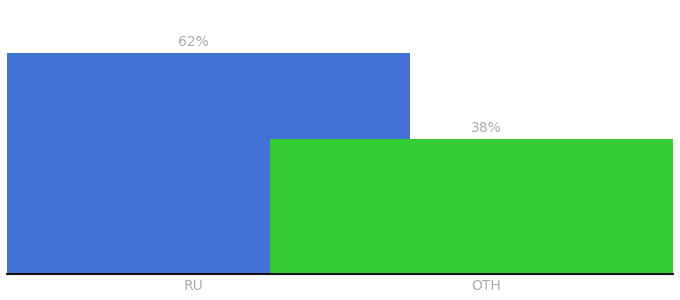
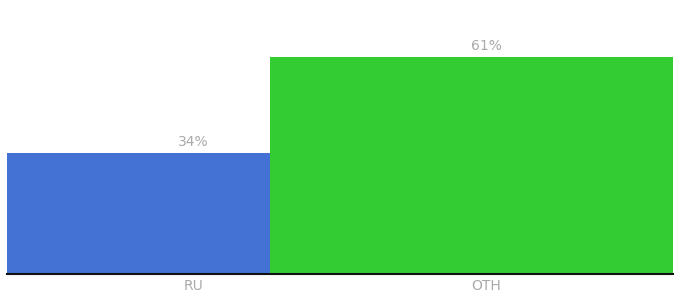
RU: 62% -> 34%
OTH: 38% -> 61%
